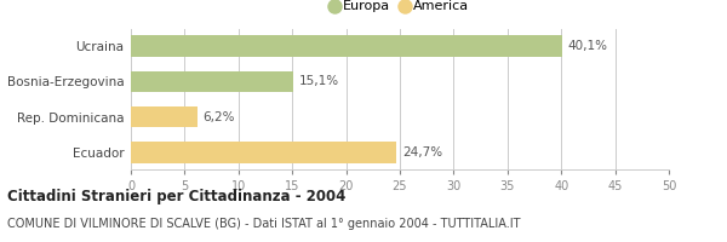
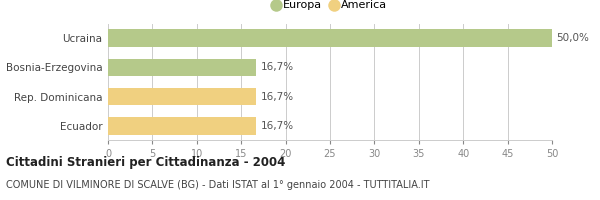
Ucraina: 40,1% -> 50,0%
Bosnia-Erzegovina: 15,1% -> 16,7%
Rep. Dominicana: 6,2% -> 16,7%
Ecuador: 24,7% -> 16,7%
